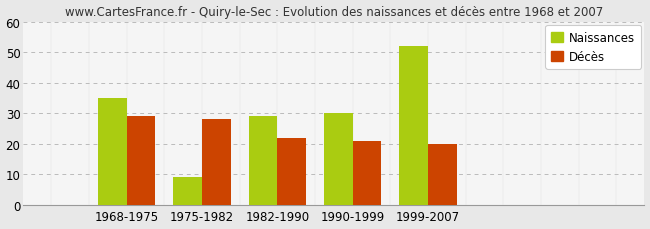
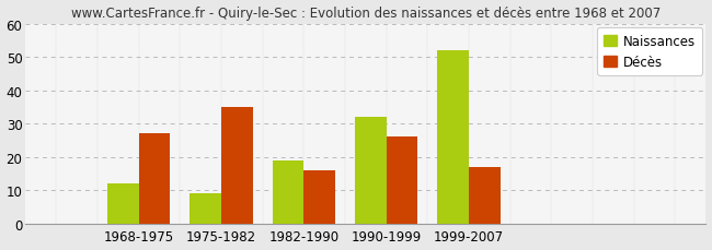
Naissances/1968-1975: 35 -> 12
Décès/1968-1975: 29 -> 27
Décès/1975-1982: 28 -> 35
Naissances/1982-1990: 29 -> 19
Décès/1982-1990: 22 -> 16
Naissances/1990-1999: 30 -> 32
Décès/1990-1999: 21 -> 26
Décès/1999-2007: 20 -> 17
